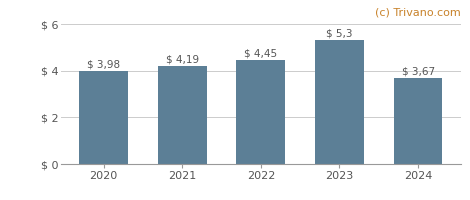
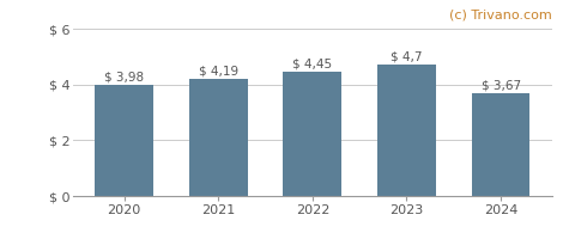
2023: 5,3 -> 4,7
